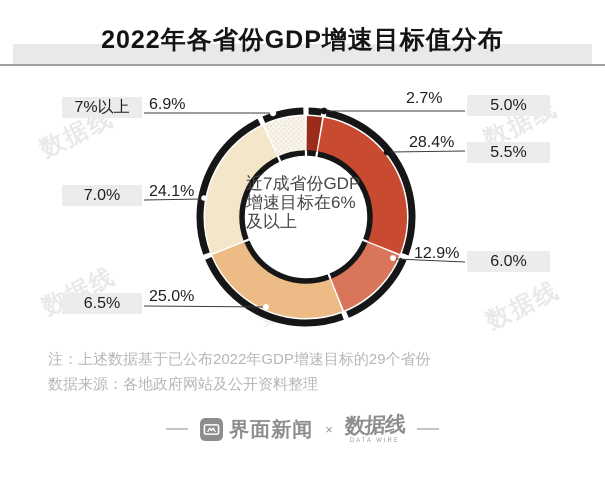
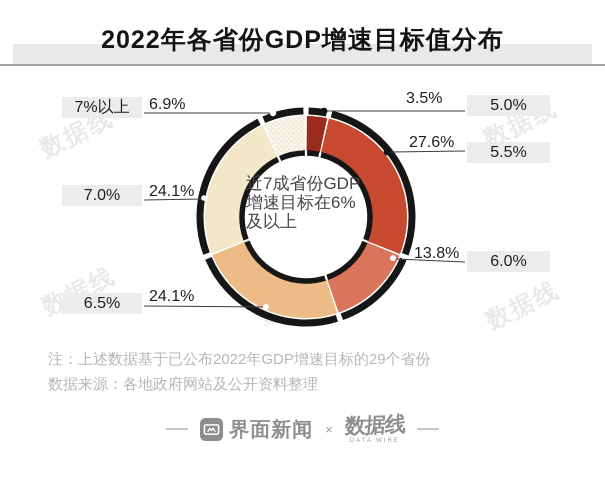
5.0%: 2.7% -> 3.5%
5.5%: 28.4% -> 27.6%
6.0%: 12.9% -> 13.8%
6.5%: 25.0% -> 24.1%
